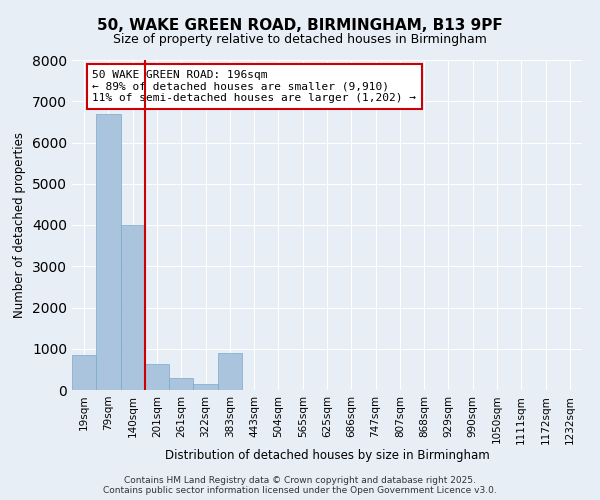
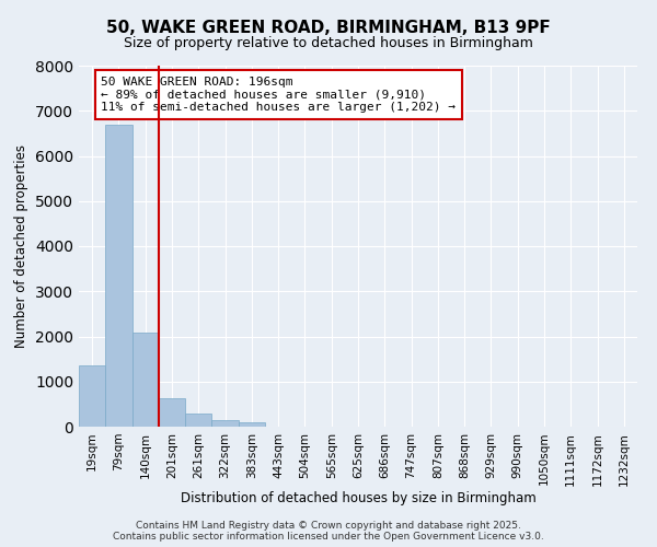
19sqm: 850 -> 1350
140sqm: 4000 -> 2090
383sqm: 900 -> 90
